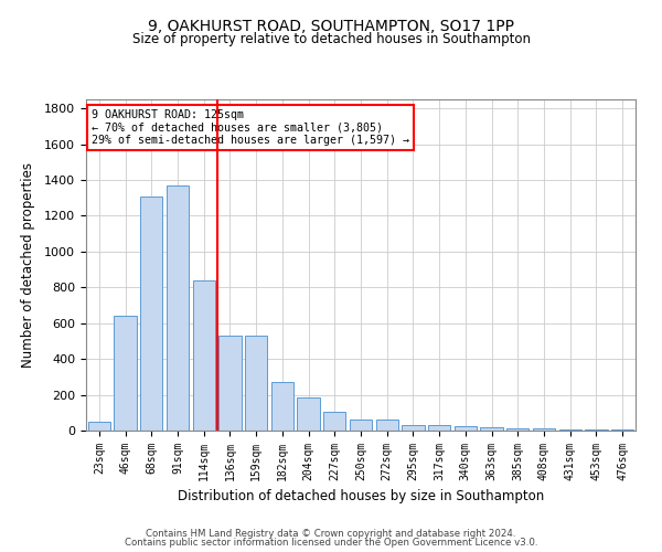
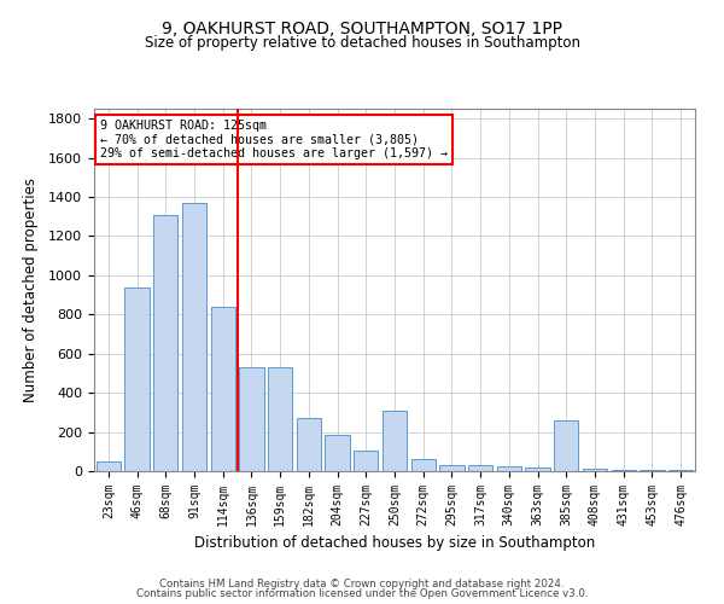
46sqm: 640 -> 940
250sqm: 60 -> 310
385sqm: 20 -> 260
